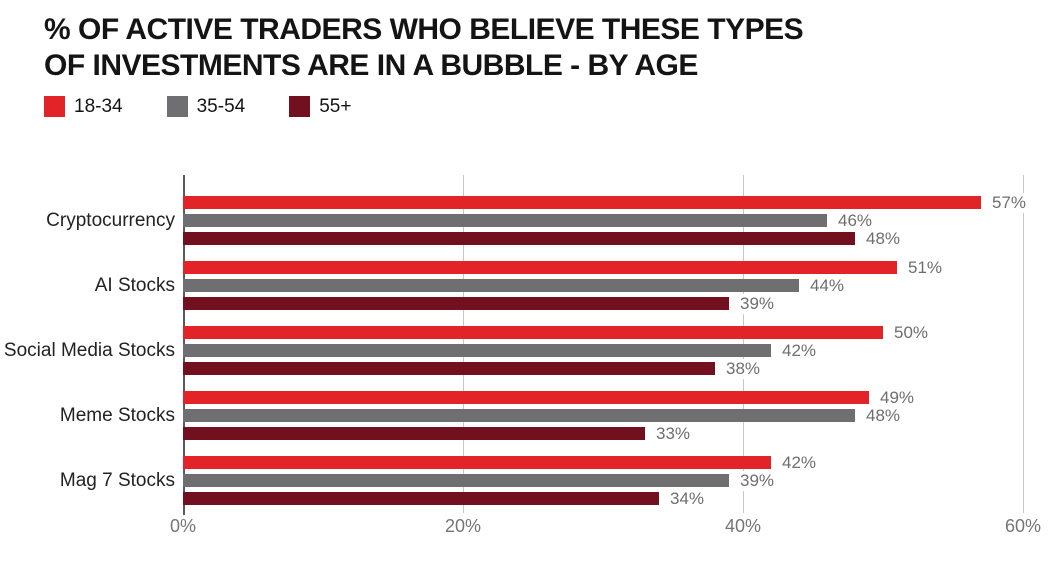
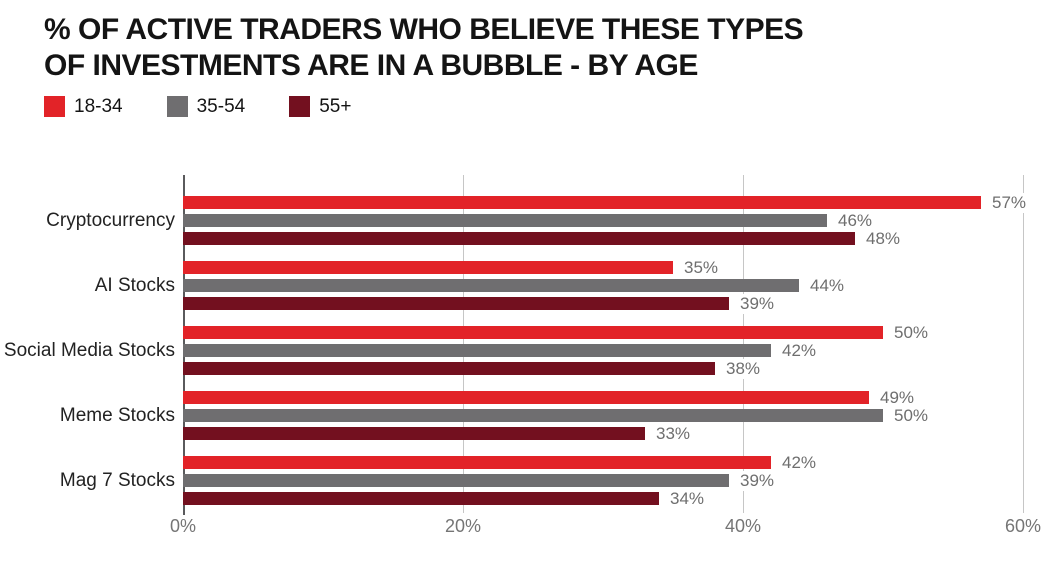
18-34/AI Stocks: 51% -> 35%
35-54/Meme Stocks: 48% -> 50%
